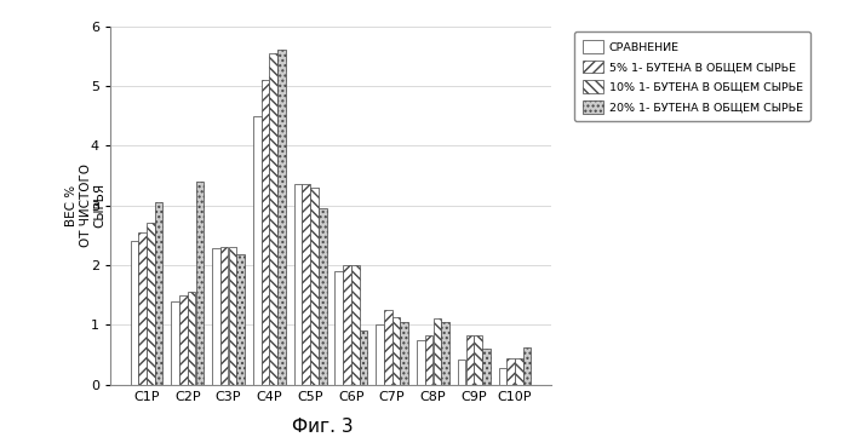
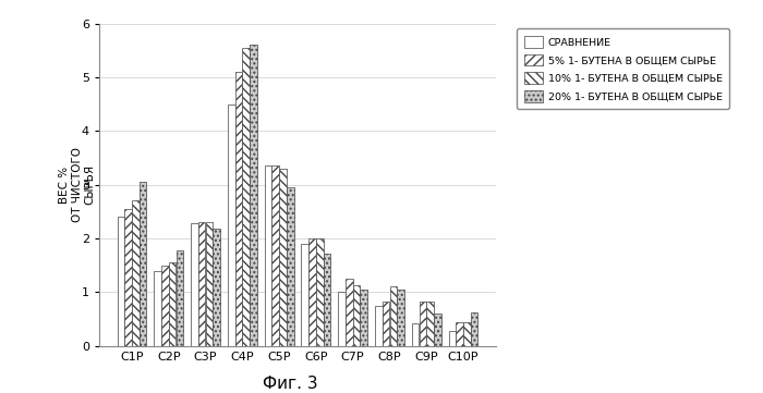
20% 1- БУТЕНА В ОБЩЕМ СЫРЬЕ/C2P: 3.40 -> 1.78
20% 1- БУТЕНА В ОБЩЕМ СЫРЬЕ/C6P: 0.90 -> 1.72
